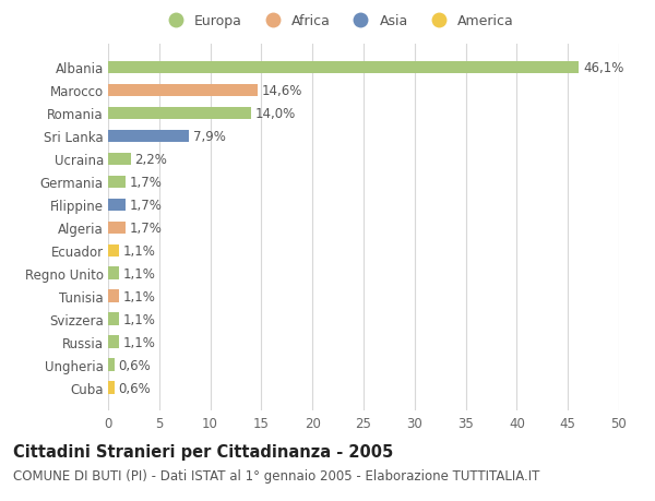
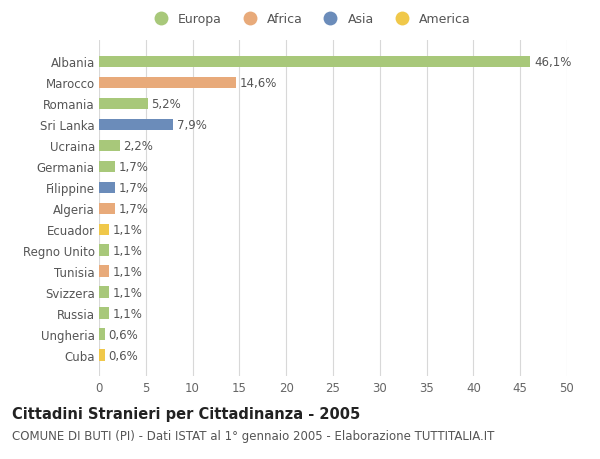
Romania: 14,0% -> 5,2%
